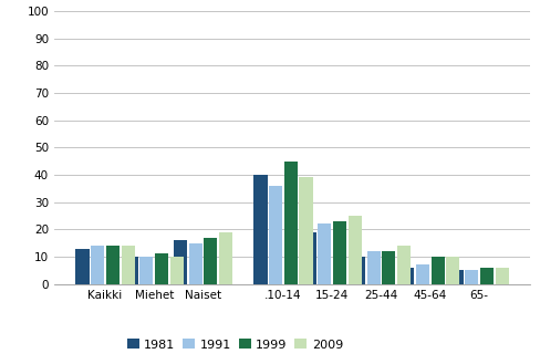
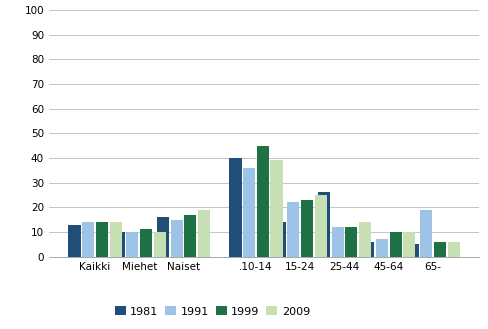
1981/15-24: 19 -> 14
1981/25-44: 10 -> 26
1991/65-: 5 -> 19
